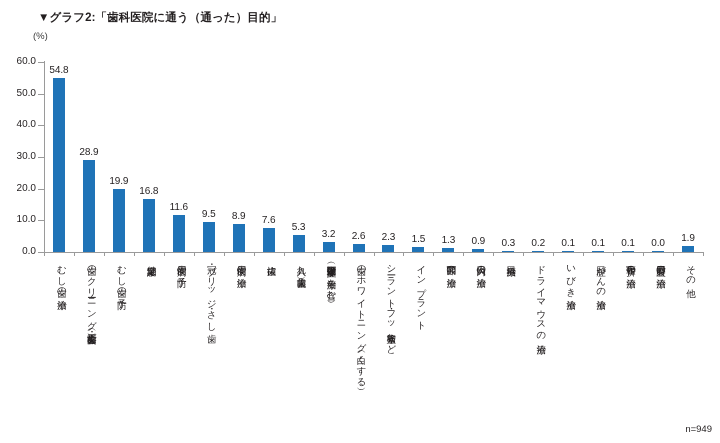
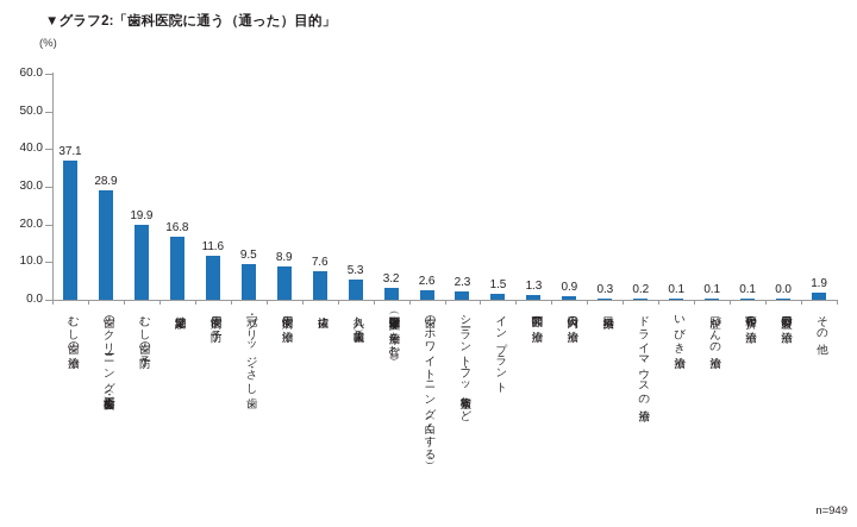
むし歯の治療: 54.8 -> 37.1
